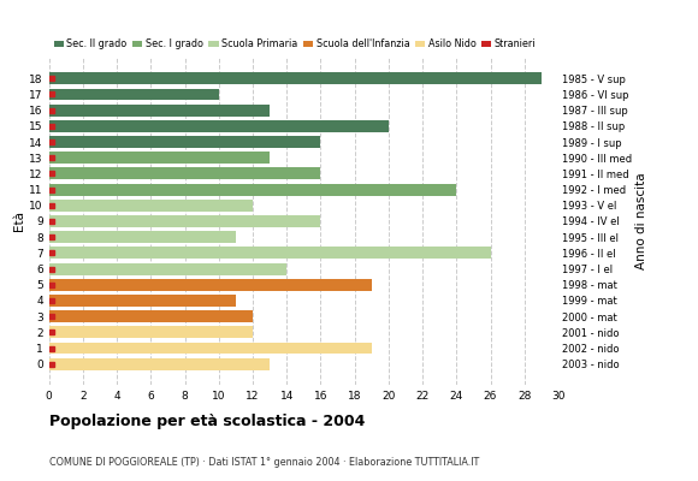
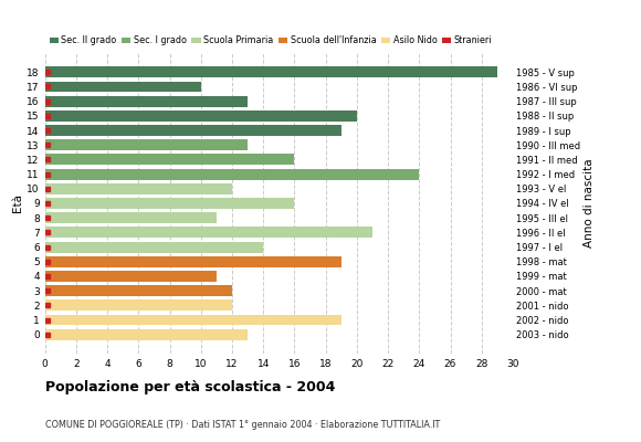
14: 16 -> 19
7: 26 -> 21
